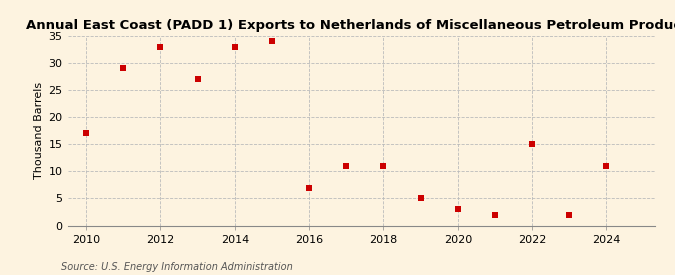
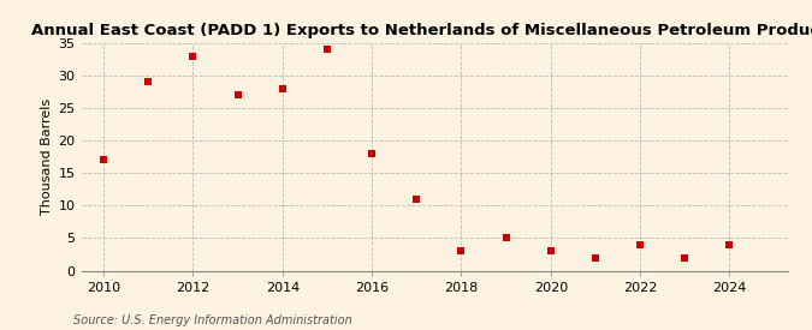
2014: 33 -> 28
2016: 7 -> 18
2018: 11 -> 3
2022: 15 -> 4
2024: 11 -> 4
